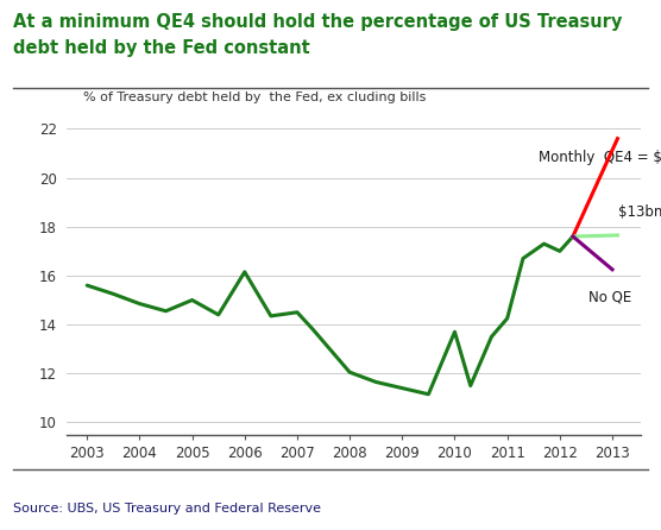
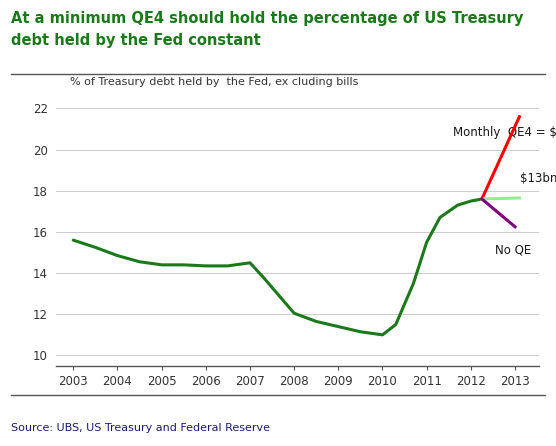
2005: 15.00 -> 14.40
2006: 16.15 -> 14.35
2010: 13.70 -> 11.00
2011: 14.25 -> 15.50
2012: 17.00 -> 17.50
